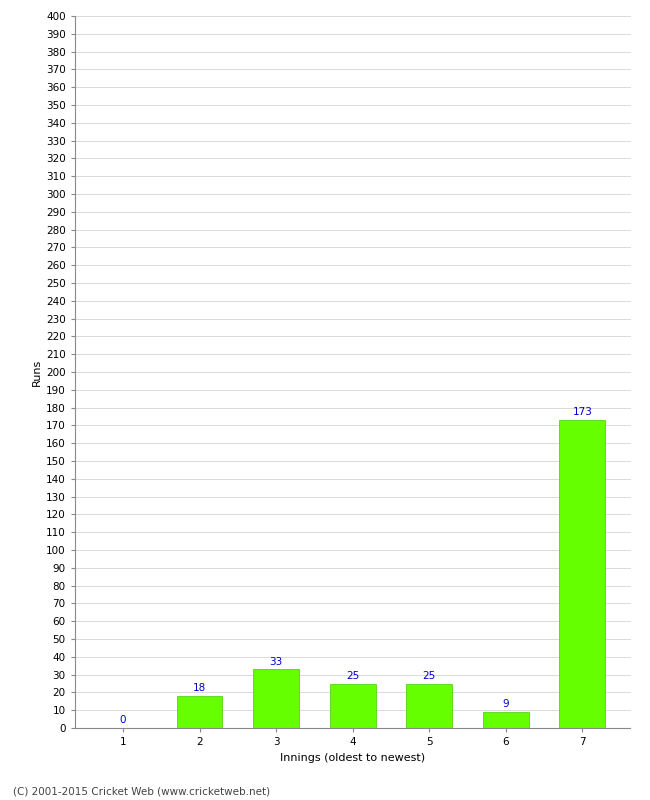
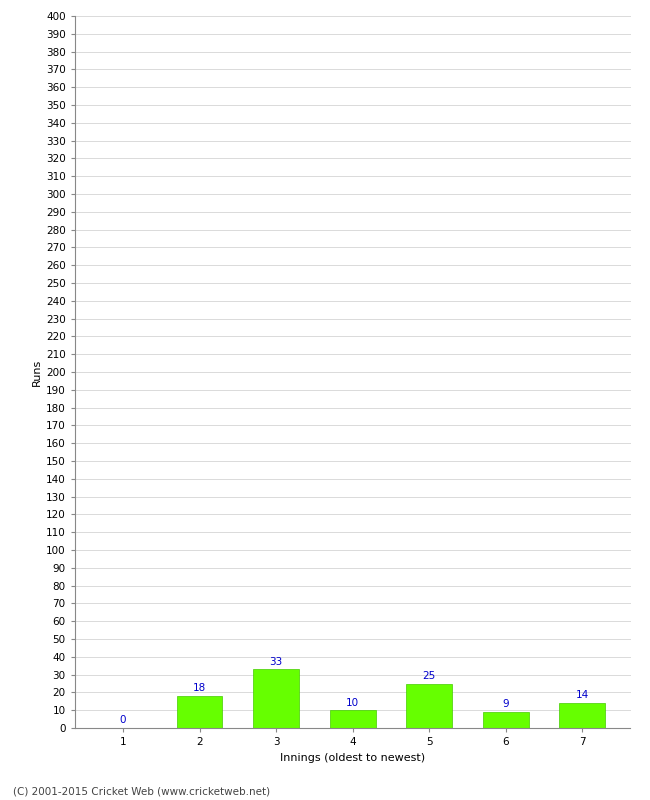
4: 25 -> 10
7: 173 -> 14
